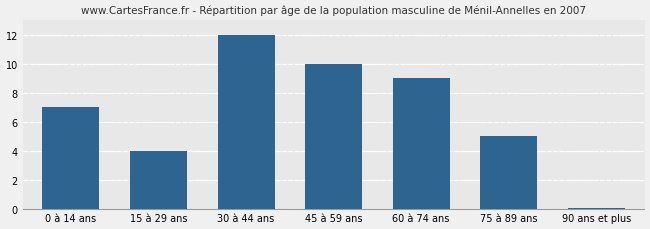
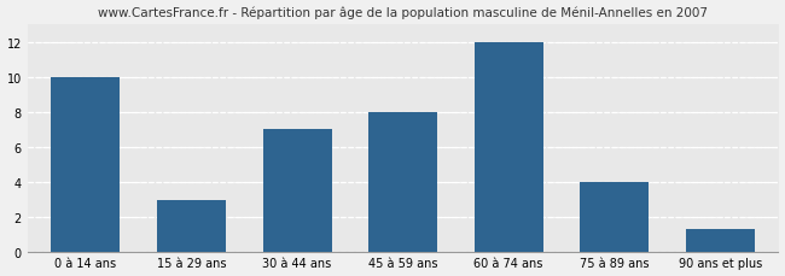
0 à 14 ans: 7.0 -> 10.0
15 à 29 ans: 4.0 -> 3.0
30 à 44 ans: 12.0 -> 7.0
45 à 59 ans: 10.0 -> 8.0
60 à 74 ans: 9.0 -> 12.0
75 à 89 ans: 5.0 -> 4.0
90 ans et plus: 0.1 -> 1.3
